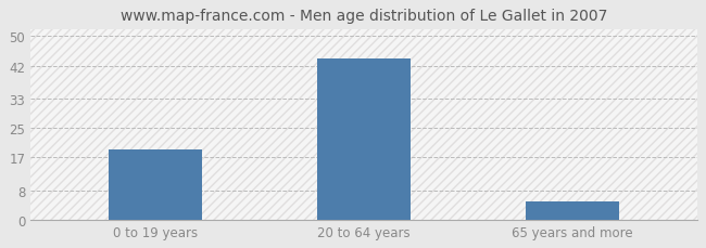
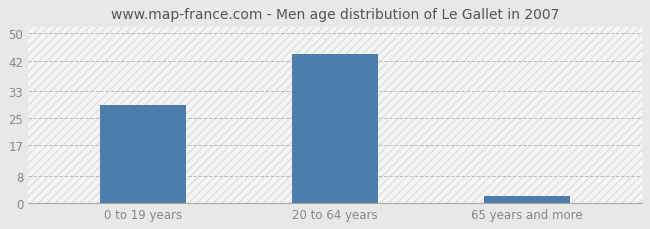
0 to 19 years: 19 -> 29
65 years and more: 5 -> 2
